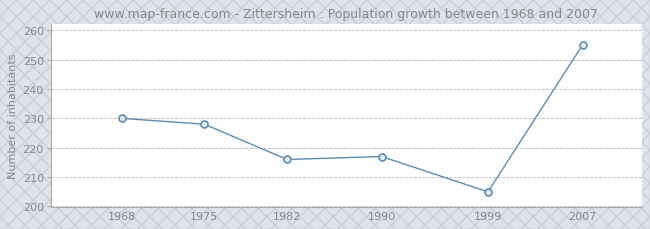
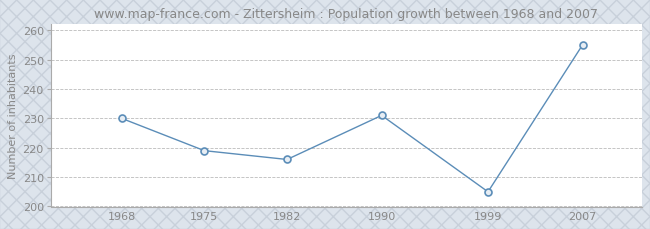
1975: 228 -> 219
1990: 217 -> 231
